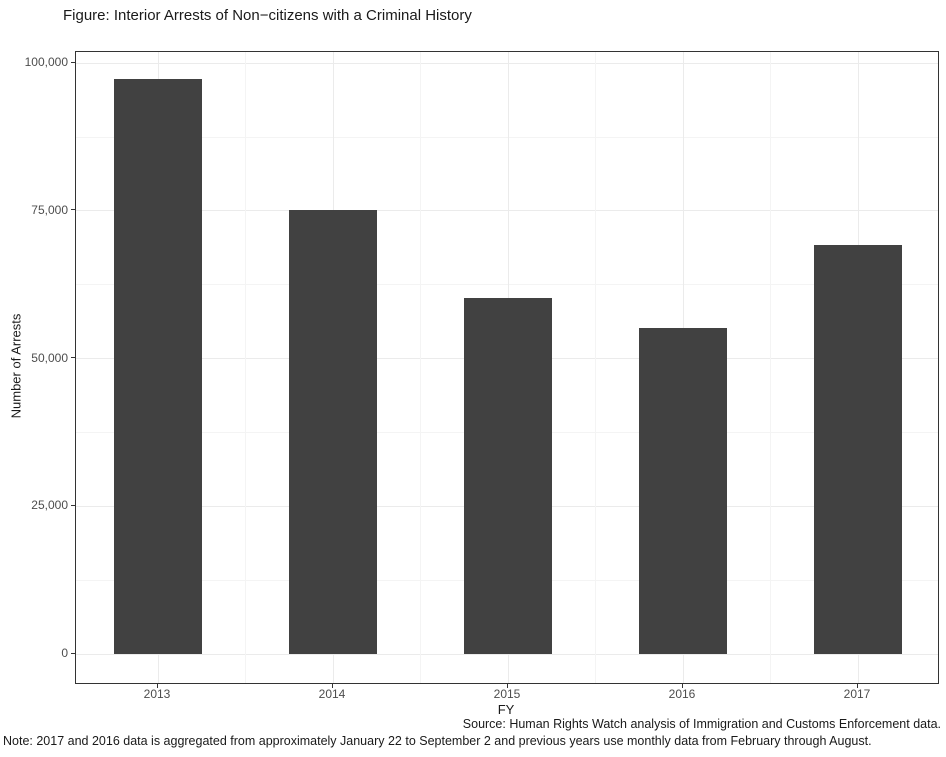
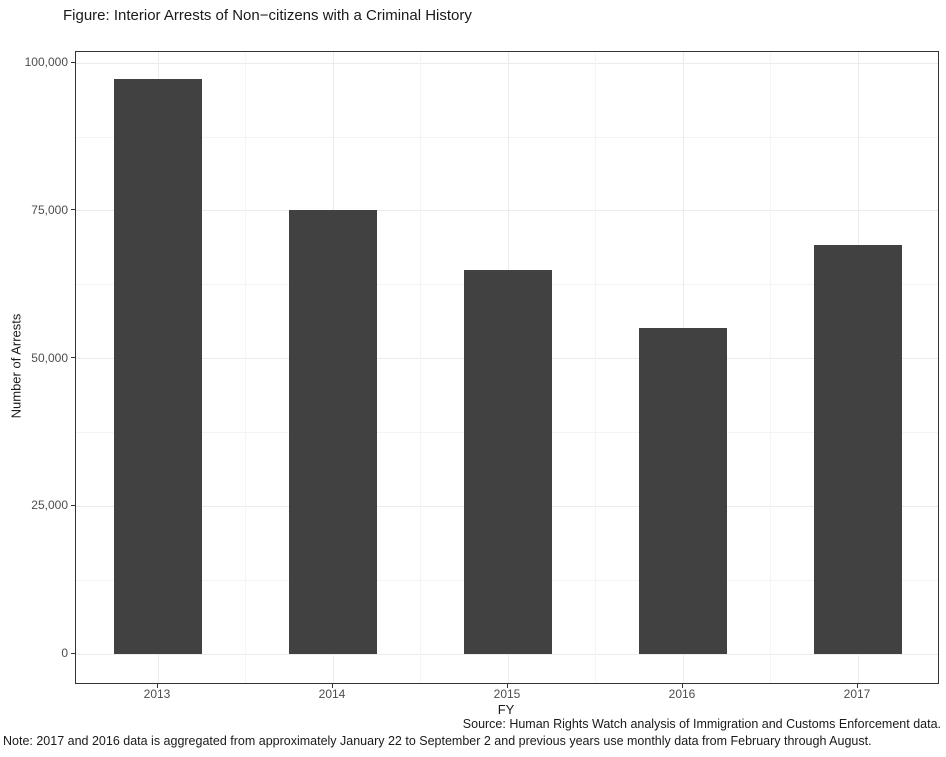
2015: 60000 -> 65000
